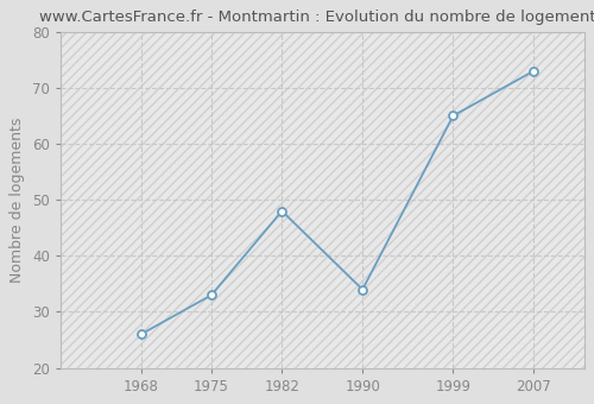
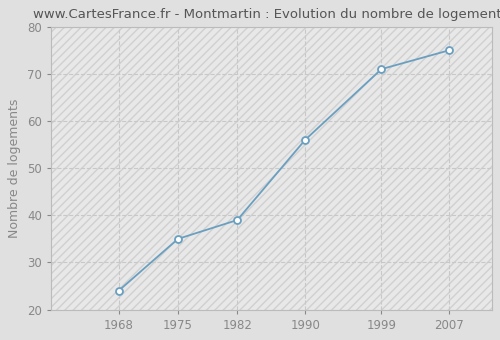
1968: 26 -> 24
1975: 33 -> 35
1982: 48 -> 39
1990: 34 -> 56
1999: 65 -> 71
2007: 73 -> 75
